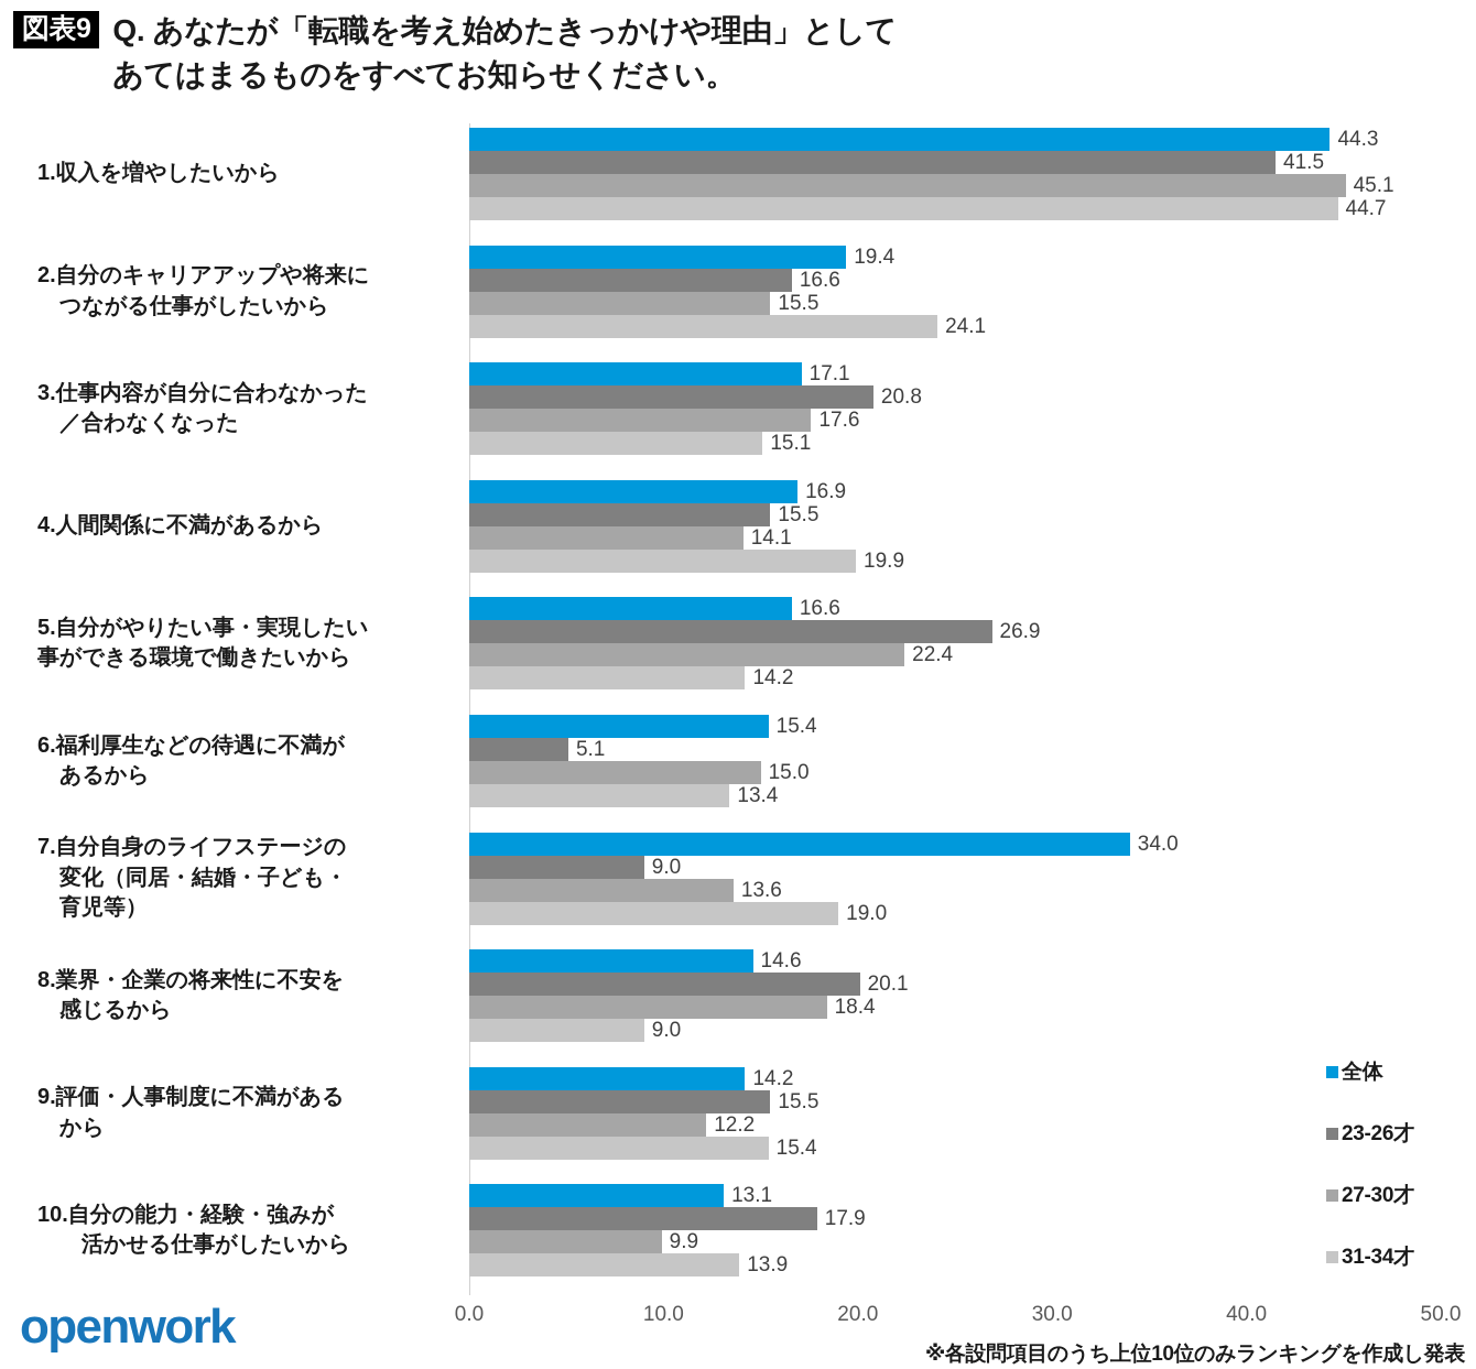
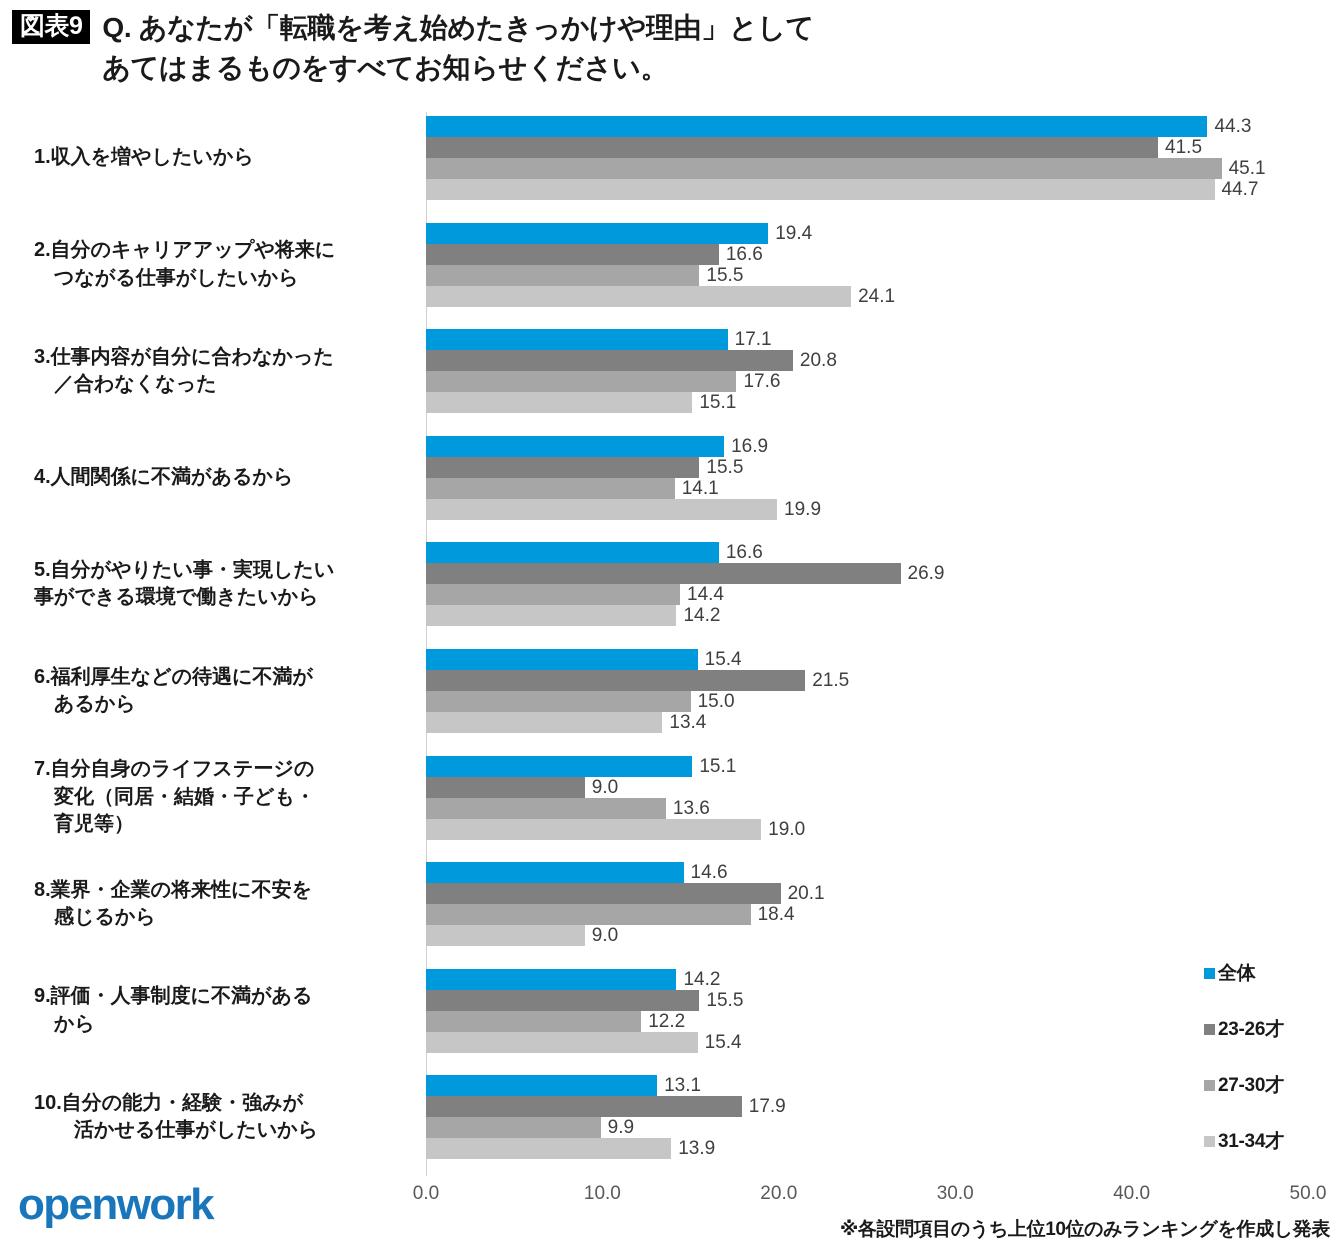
27-30才/5.自分がやりたい事・実現したい 事ができる環境で働きたいから: 22.4 -> 14.4
23-26才/6.福利厚生などの待遇に不満が あるから: 5.1 -> 21.5
全体/7.自分自身のライフステージの 変化（同居・結婚・子ども・ 育児等）: 34.0 -> 15.1
